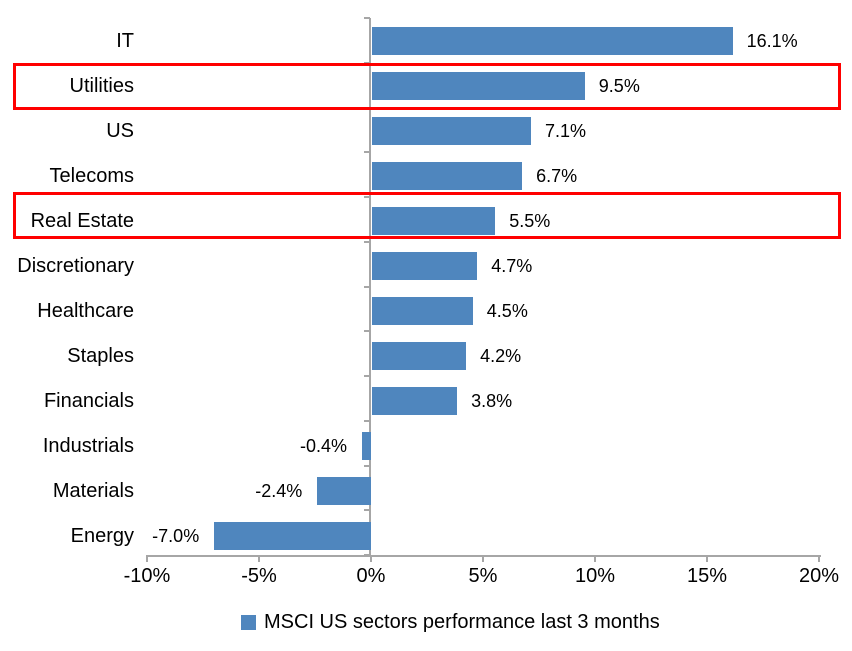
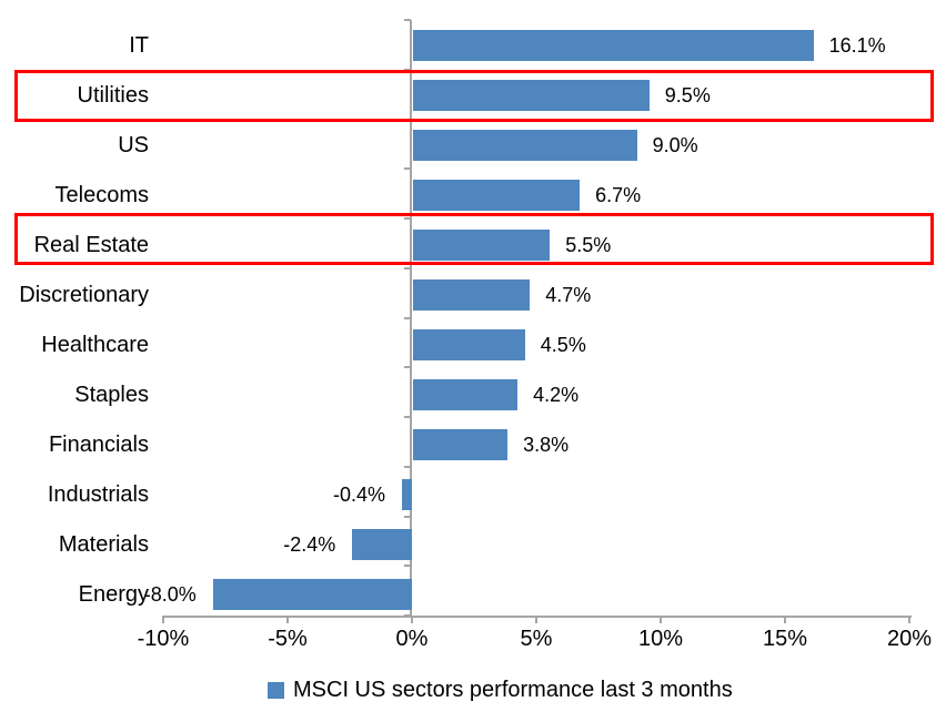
US: 7.1% -> 9.0%
Energy: -7.0% -> -8.0%
